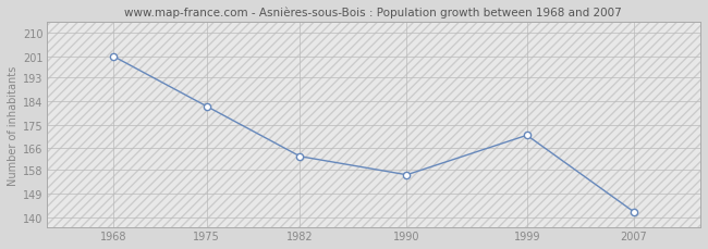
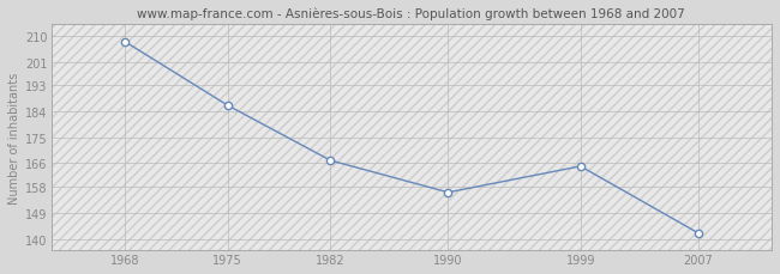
1968: 201 -> 208
1975: 182 -> 186
1982: 163 -> 167
1999: 171 -> 165
